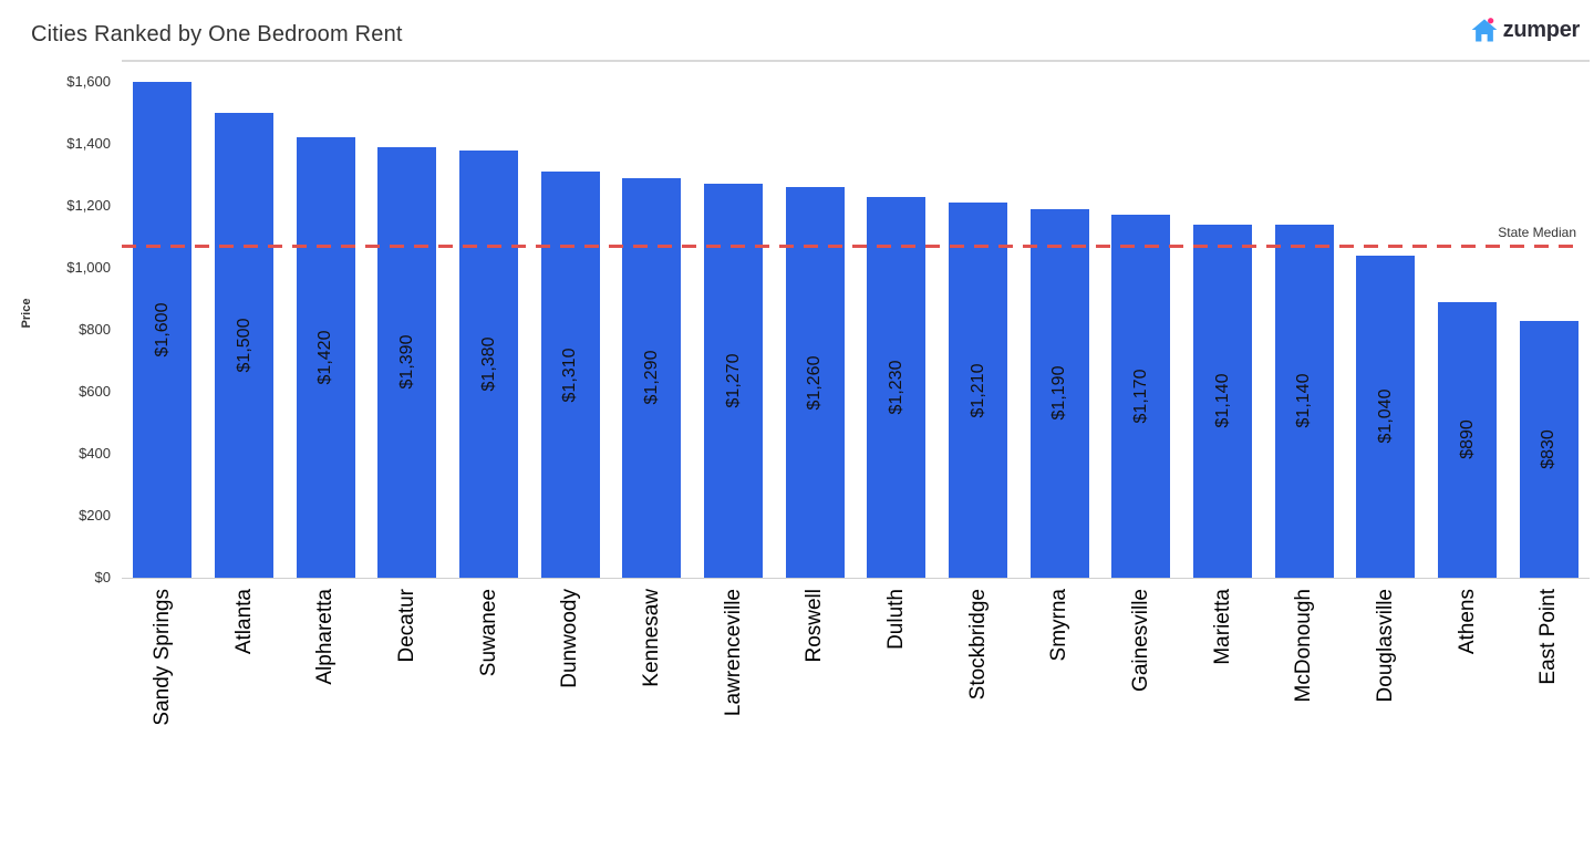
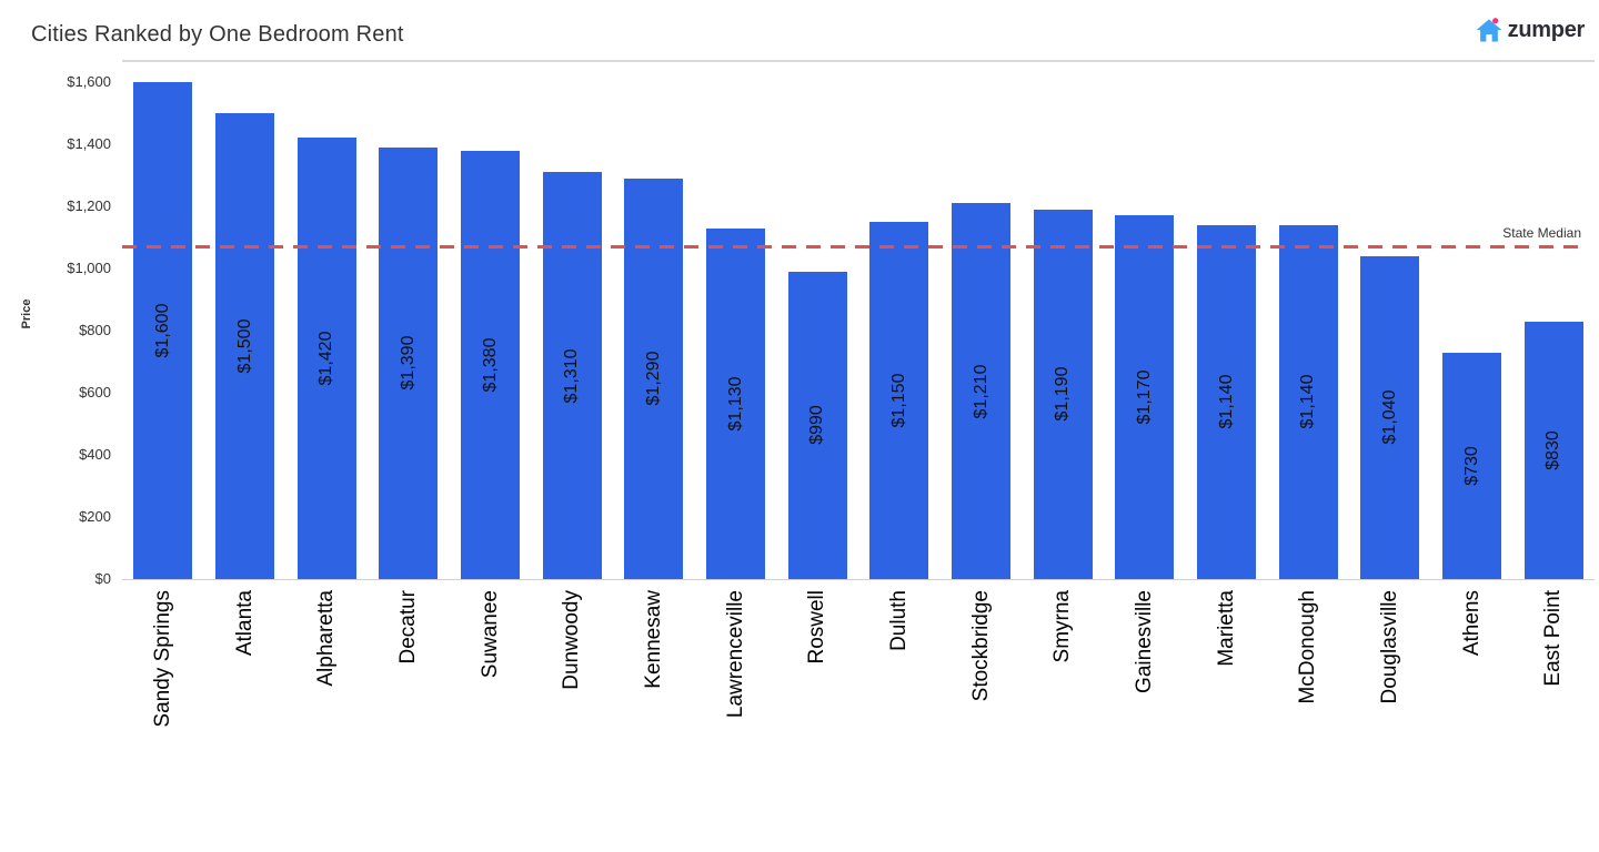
Lawrenceville: $1,270 -> $1,130
Roswell: $1,260 -> $990
Duluth: $1,230 -> $1,150
Athens: $890 -> $730
